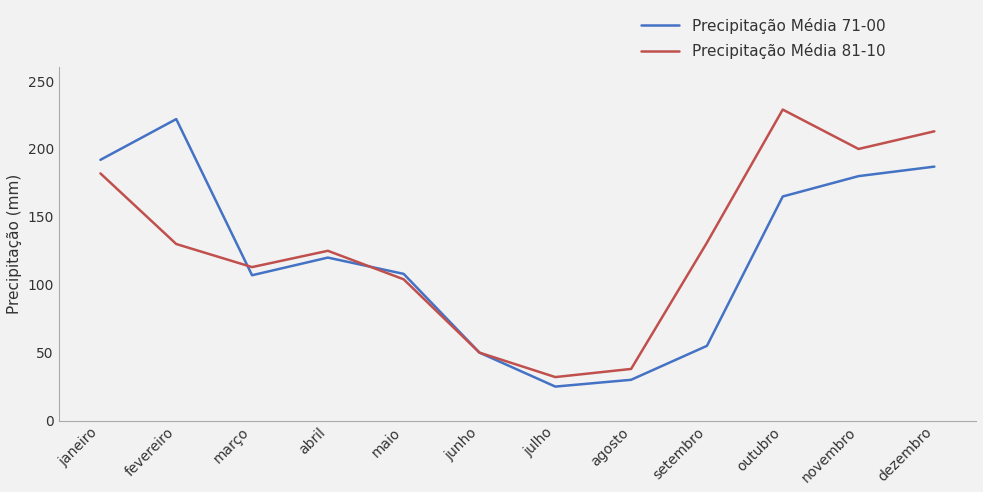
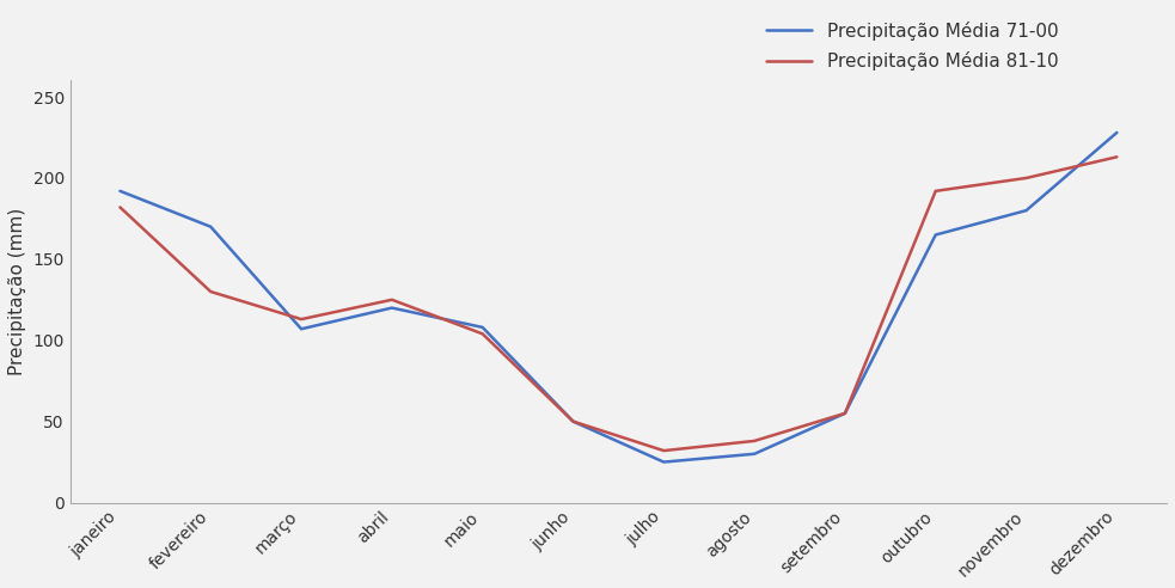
Precipitação Média 71-00/fevereiro: 222 -> 170
Precipitação Média 81-10/setembro: 131 -> 55
Precipitação Média 81-10/outubro: 229 -> 192
Precipitação Média 71-00/dezembro: 187 -> 228
